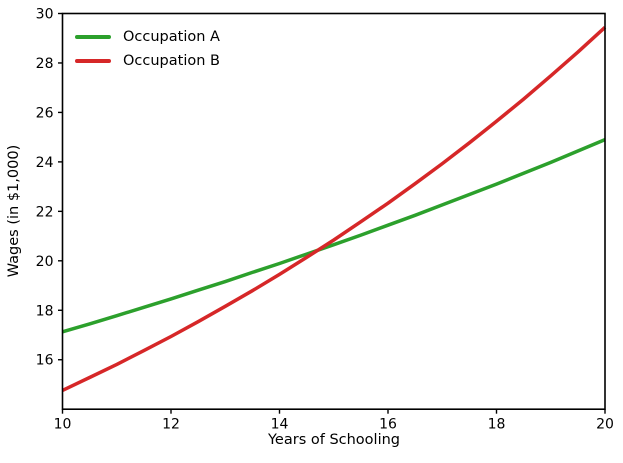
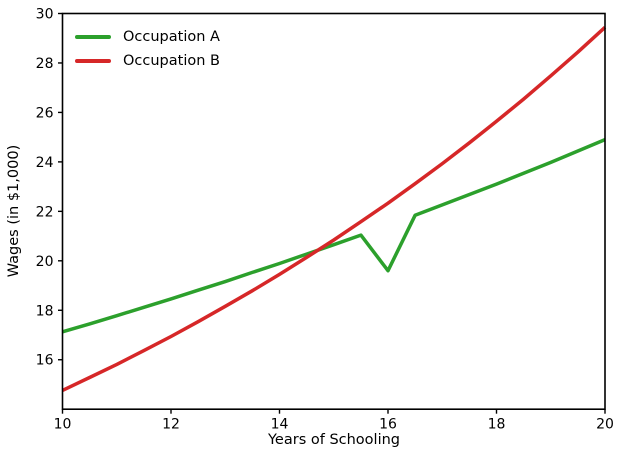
Occupation A/16: 21.4 -> 19.6
